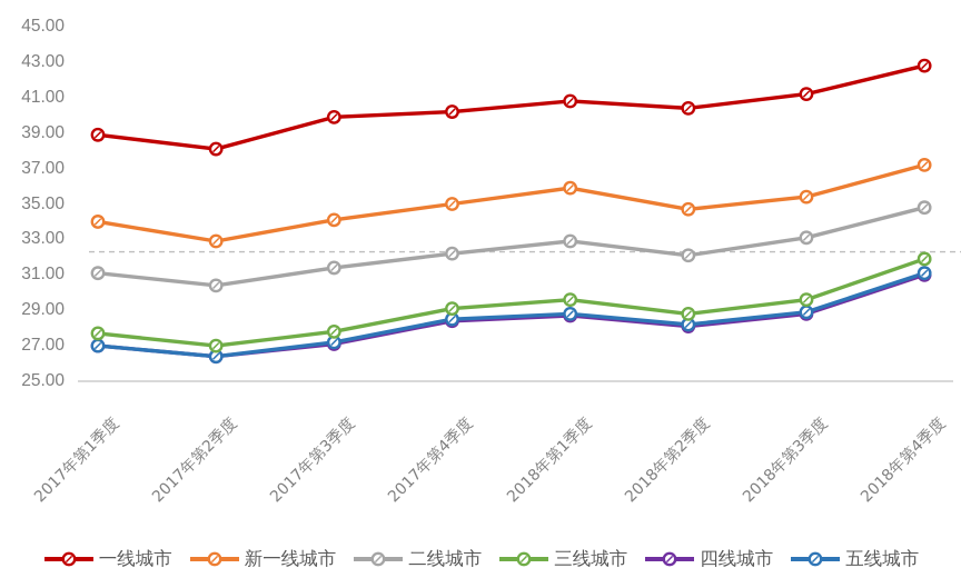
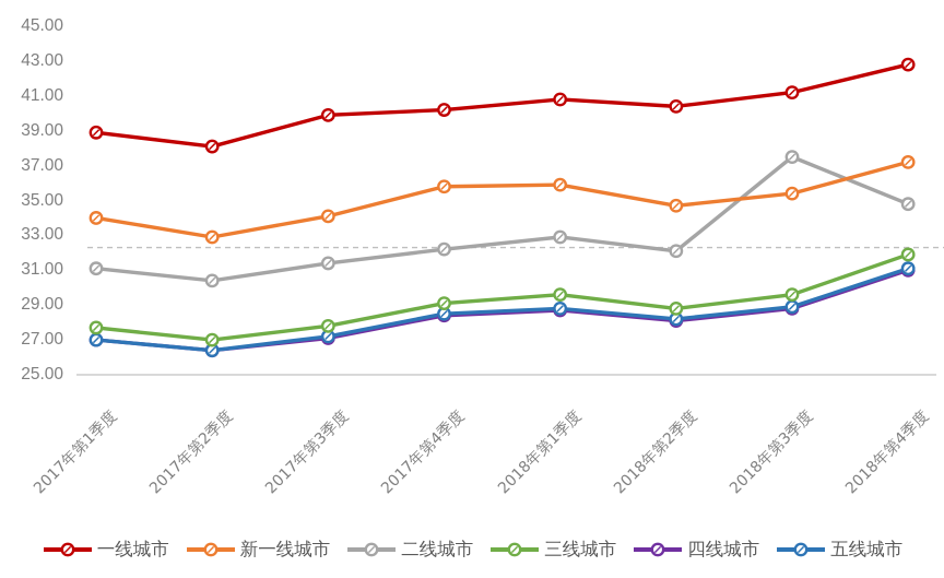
新一线城市/2017年第4季度: 35.0 -> 35.8
二线城市/2018年第3季度: 33.1 -> 37.5
